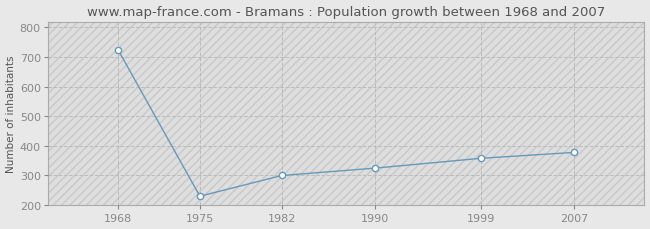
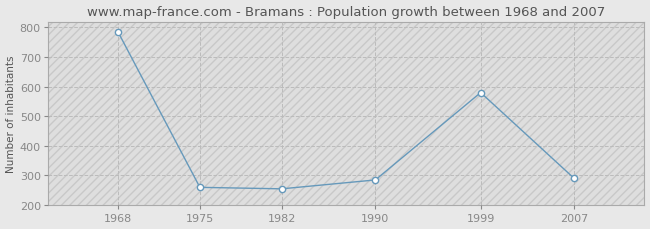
1968: 725 -> 785
1975: 230 -> 260
1982: 300 -> 255
1990: 325 -> 285
1999: 358 -> 580
2007: 378 -> 290
